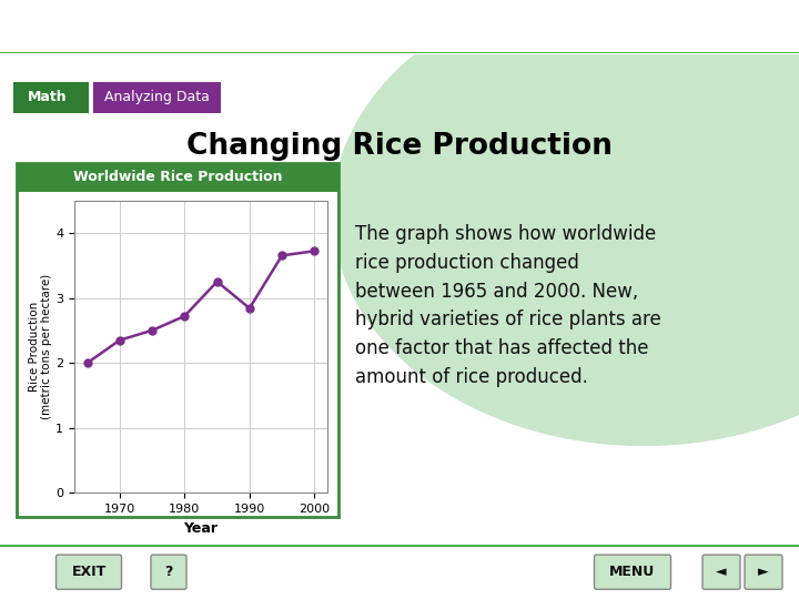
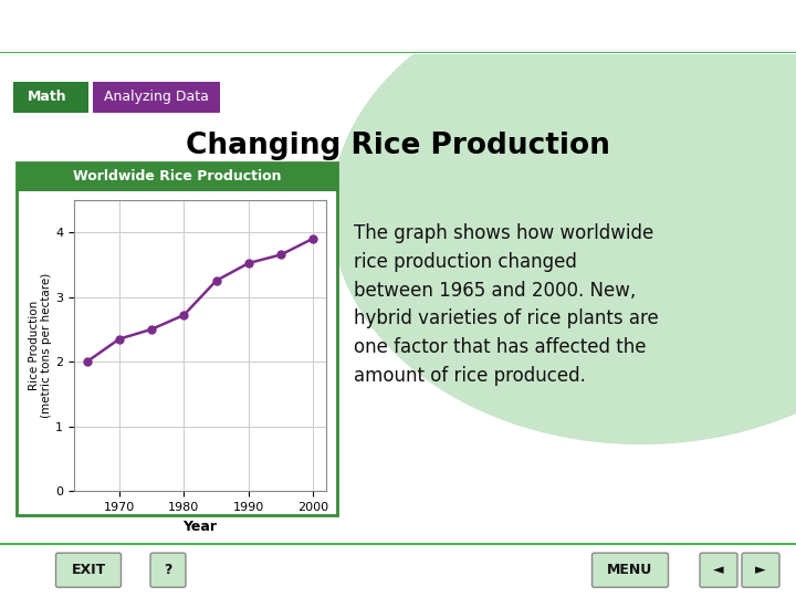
1990: 2.84 -> 3.52
2000: 3.72 -> 3.90
